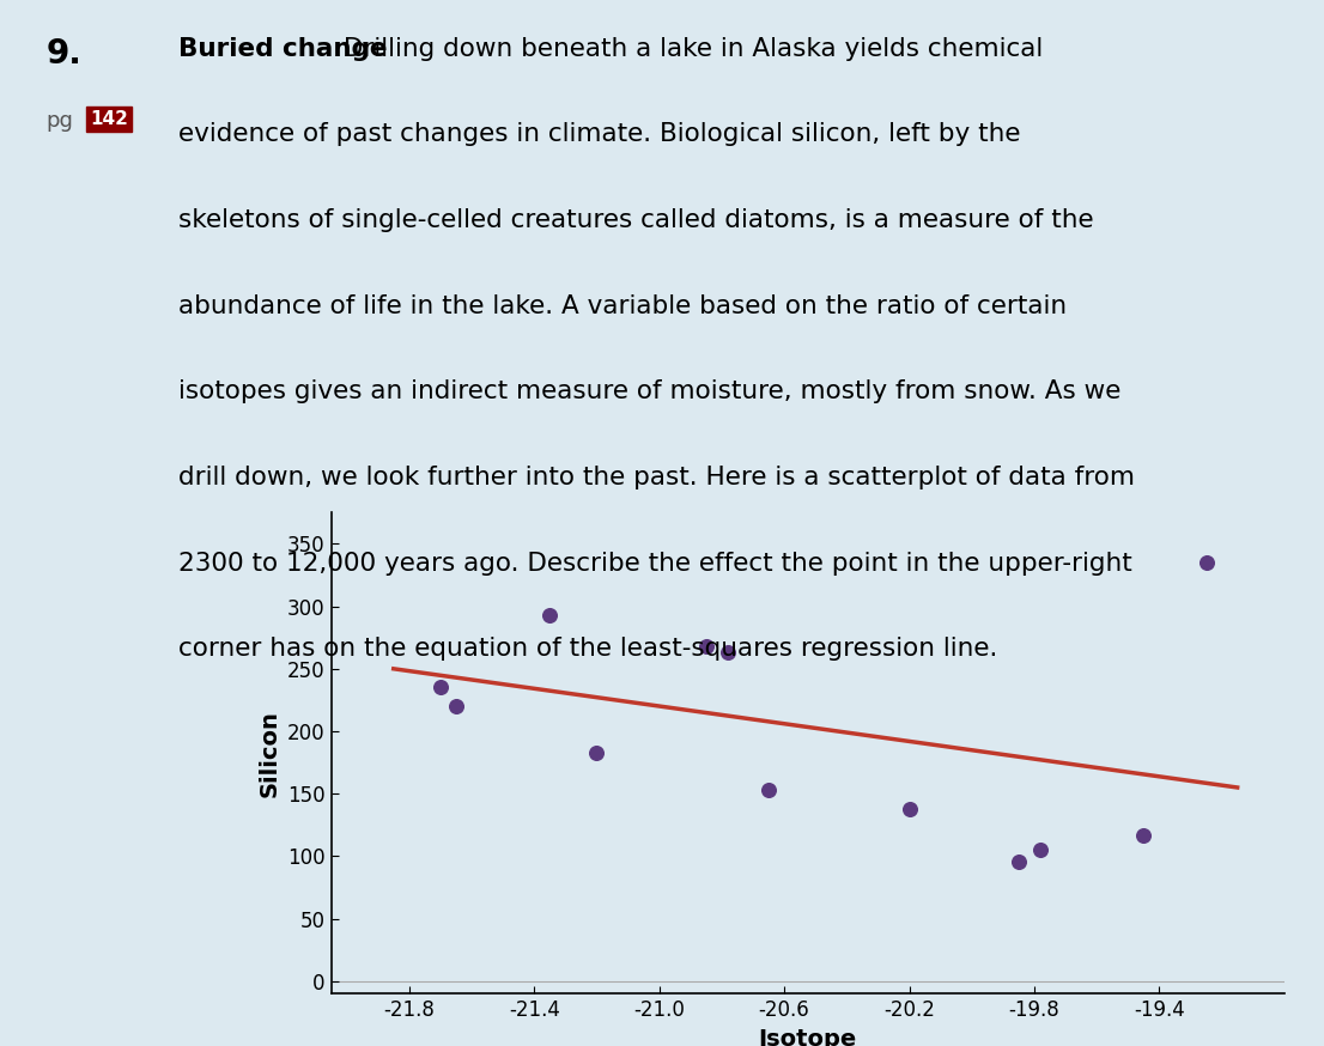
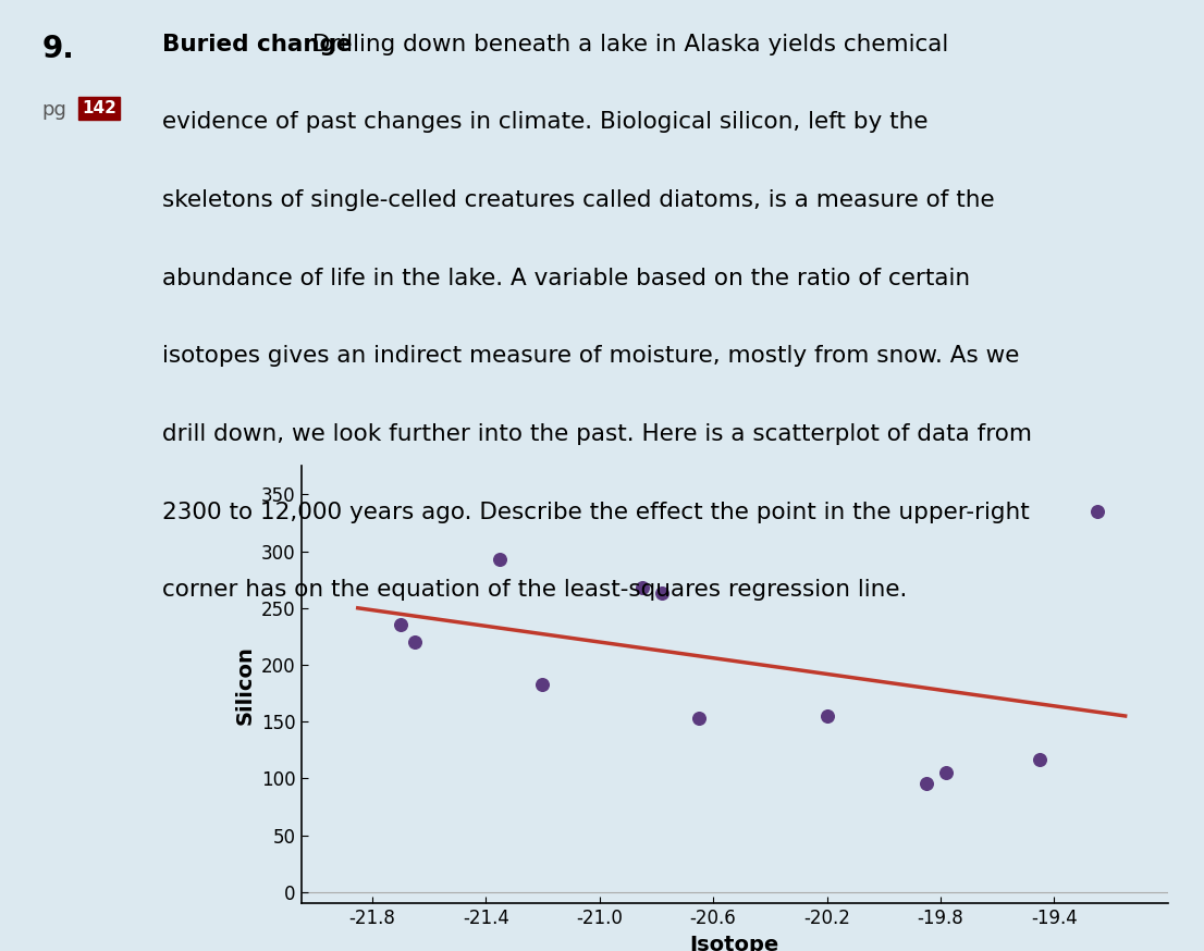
-20.2: 138 -> 155
